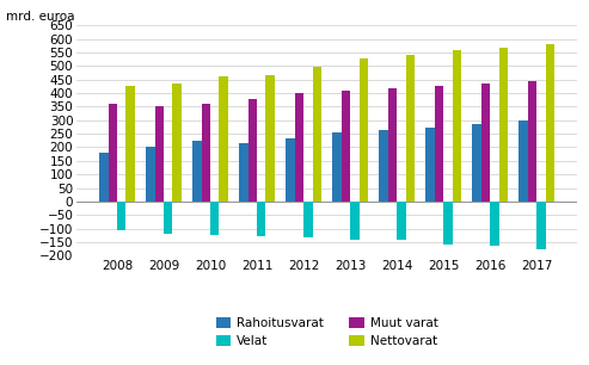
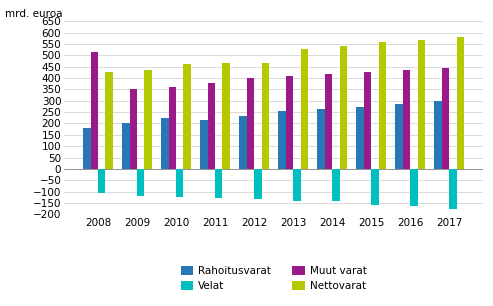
Muut varat/2008: 360 -> 515
Nettovarat/2012: 498 -> 465
